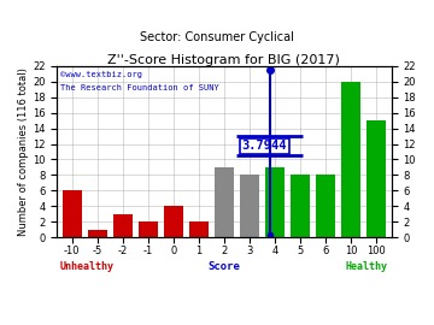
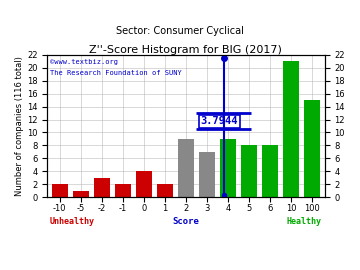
-10: 6 -> 2
3: 8 -> 7
10: 20 -> 21
